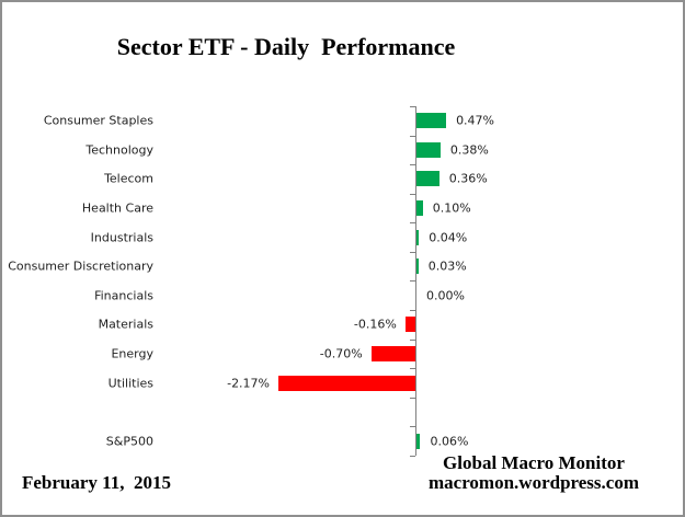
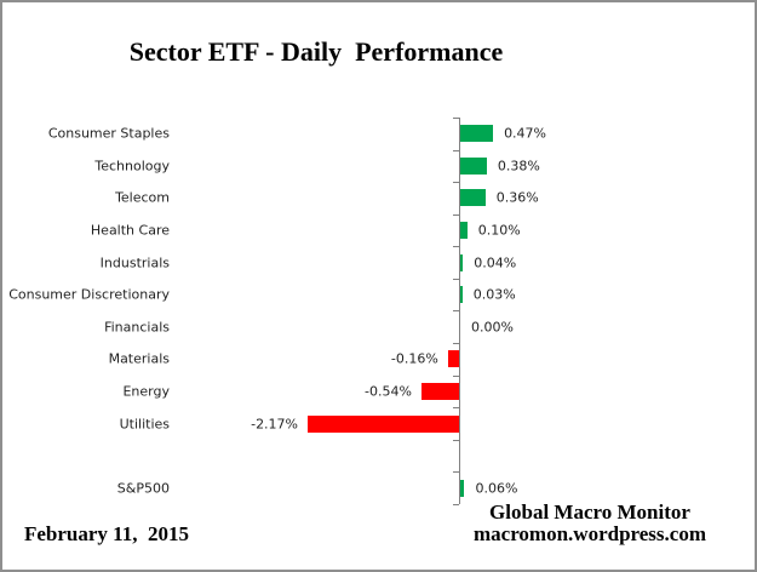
Energy: -0.70% -> -0.54%
